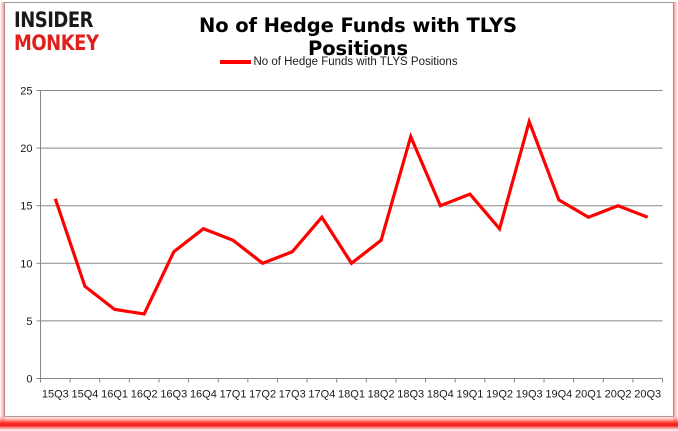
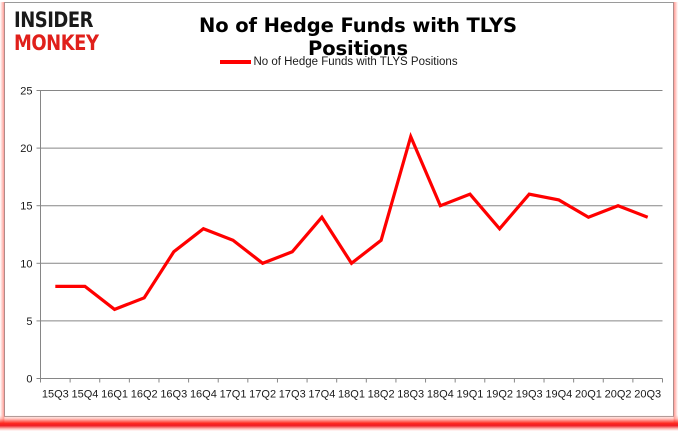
15Q3: 15.6 -> 8.0
16Q2: 5.6 -> 7.0
19Q3: 22.3 -> 16.0
